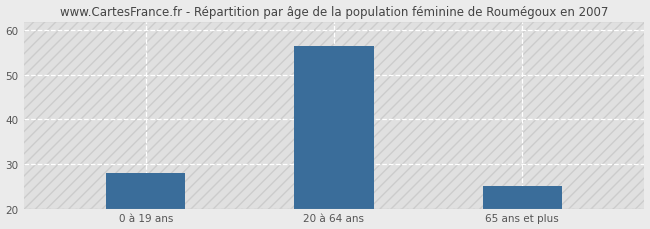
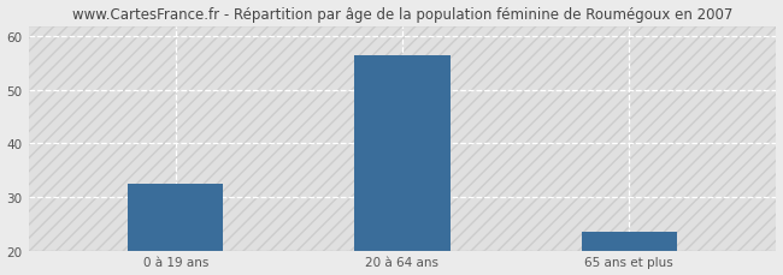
0 à 19 ans: 28.0 -> 32.5
65 ans et plus: 25.0 -> 23.5
